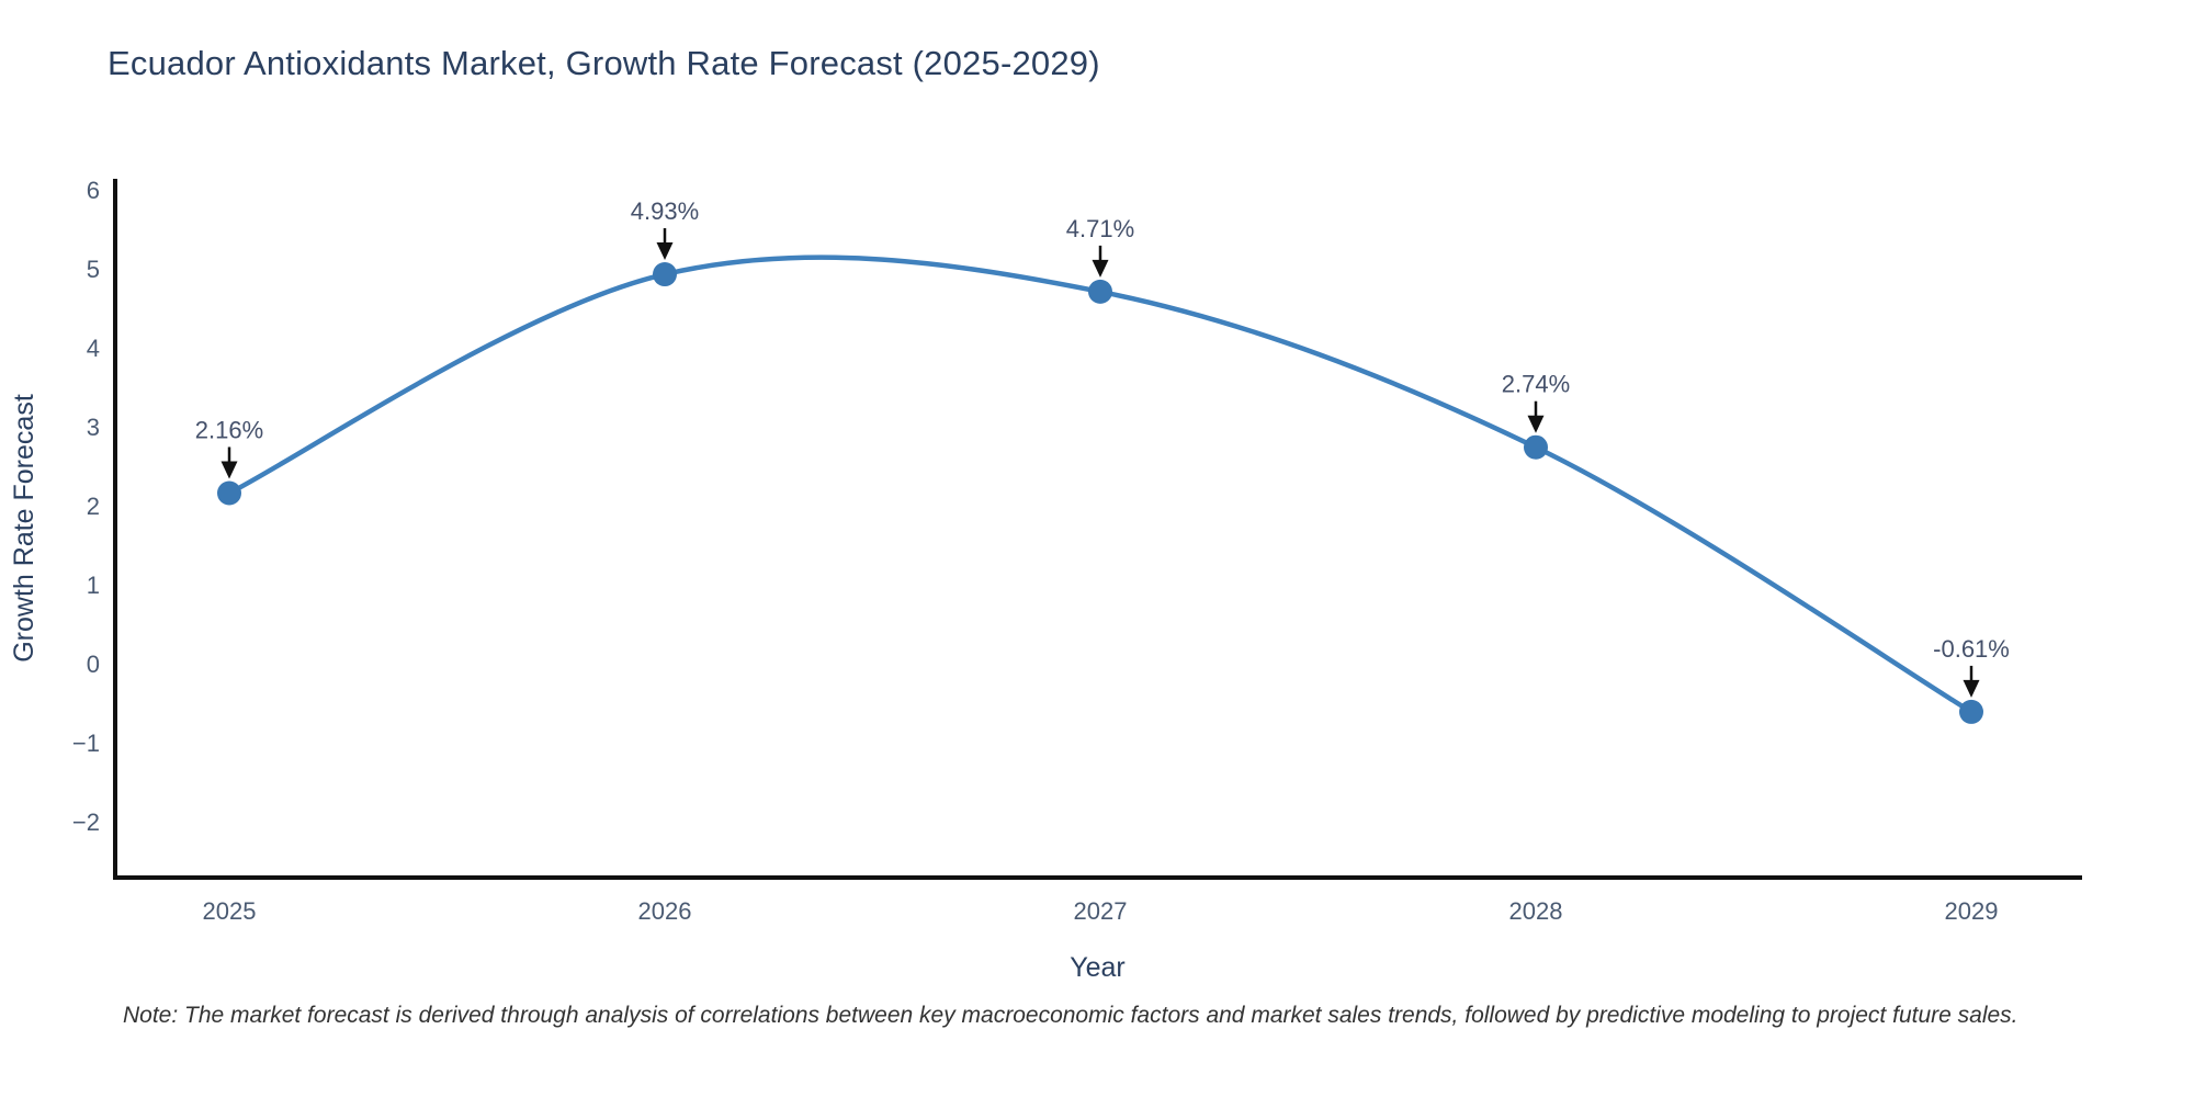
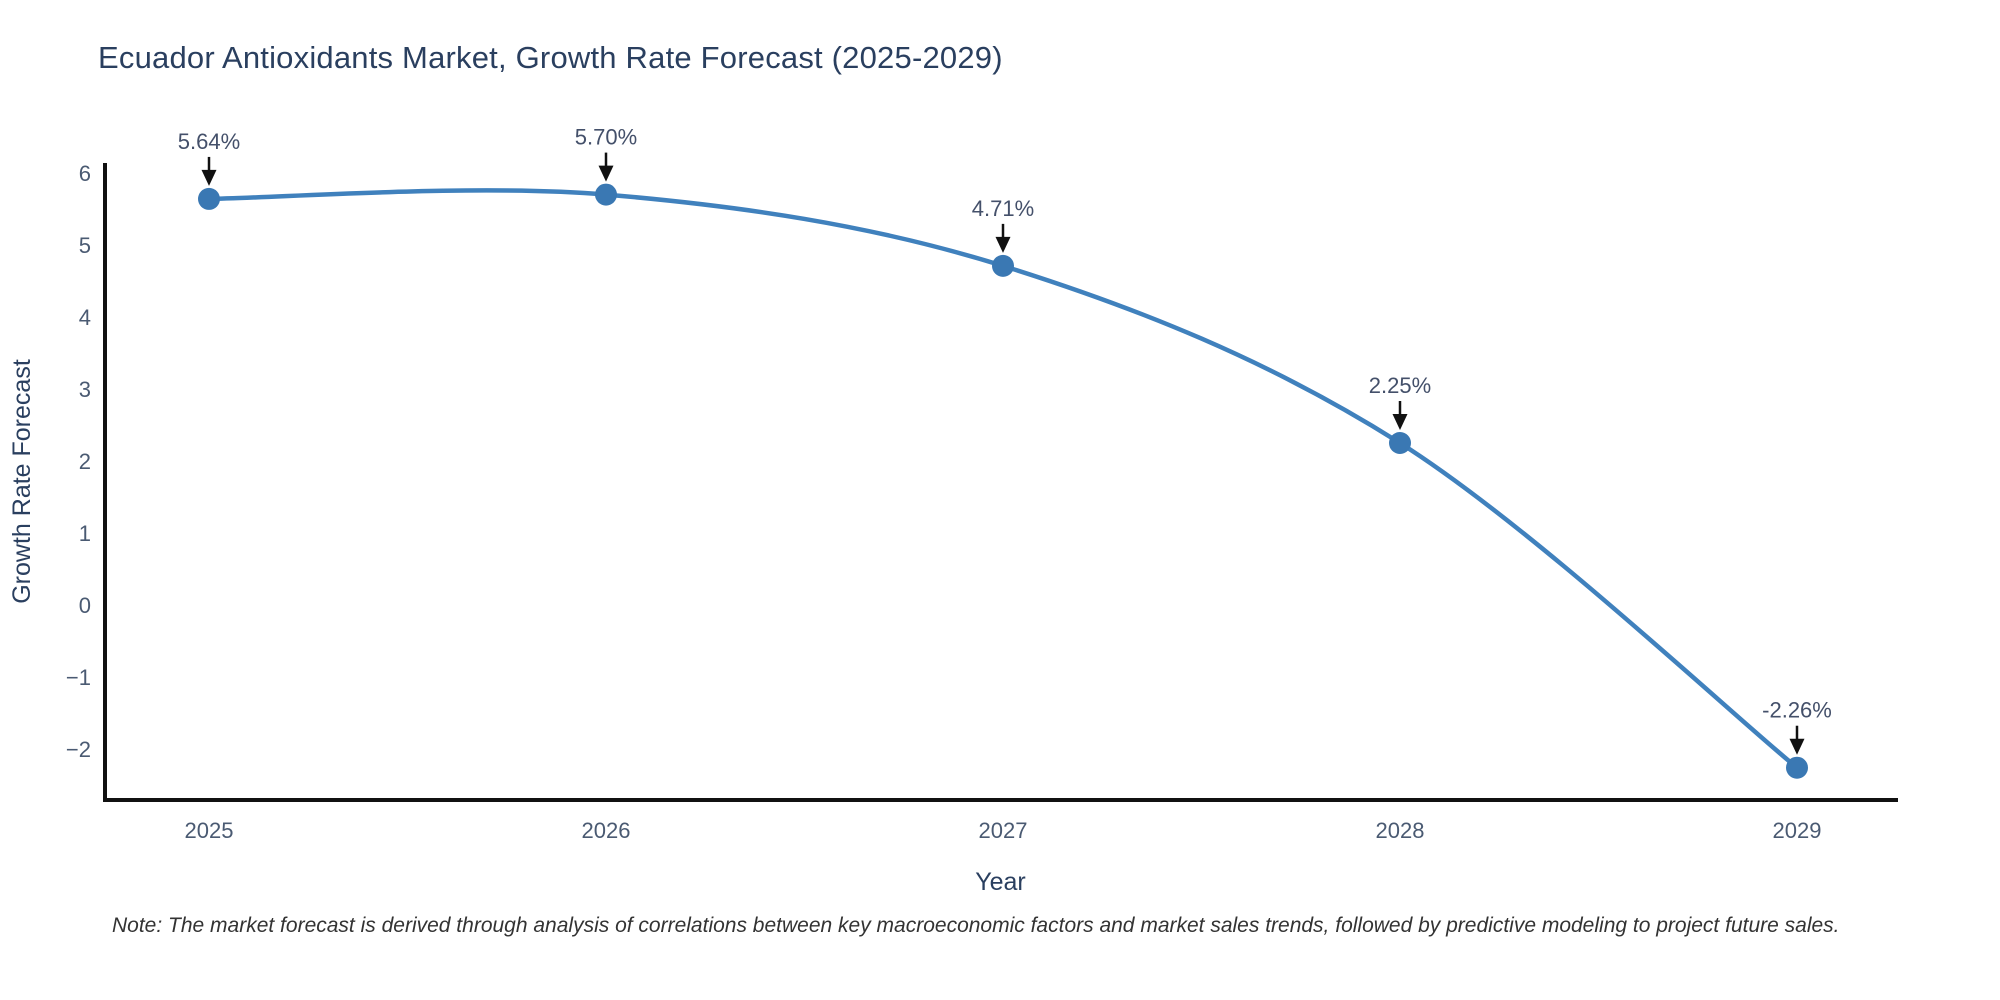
2025: 2.16% -> 5.64%
2026: 4.93% -> 5.70%
2028: 2.74% -> 2.25%
2029: -0.61% -> -2.26%
